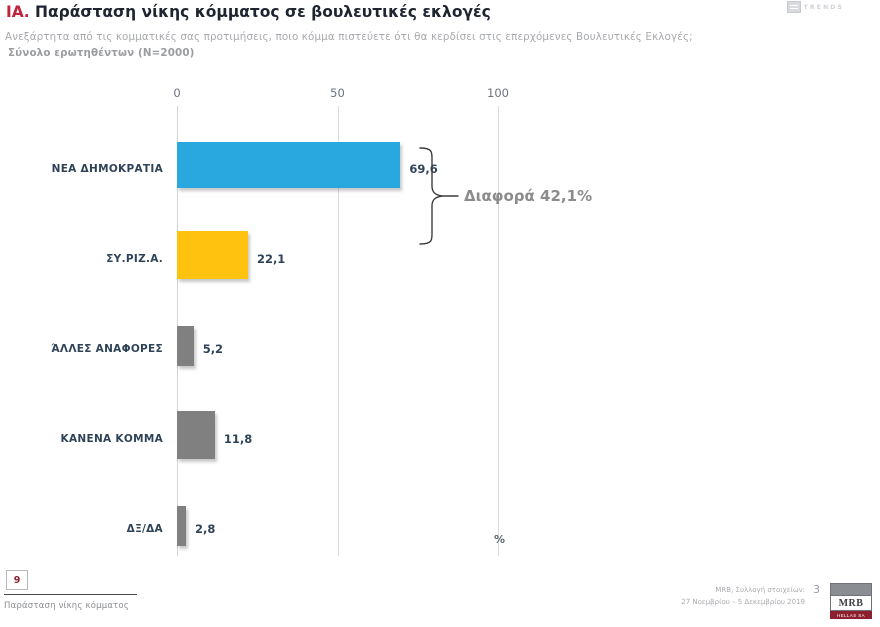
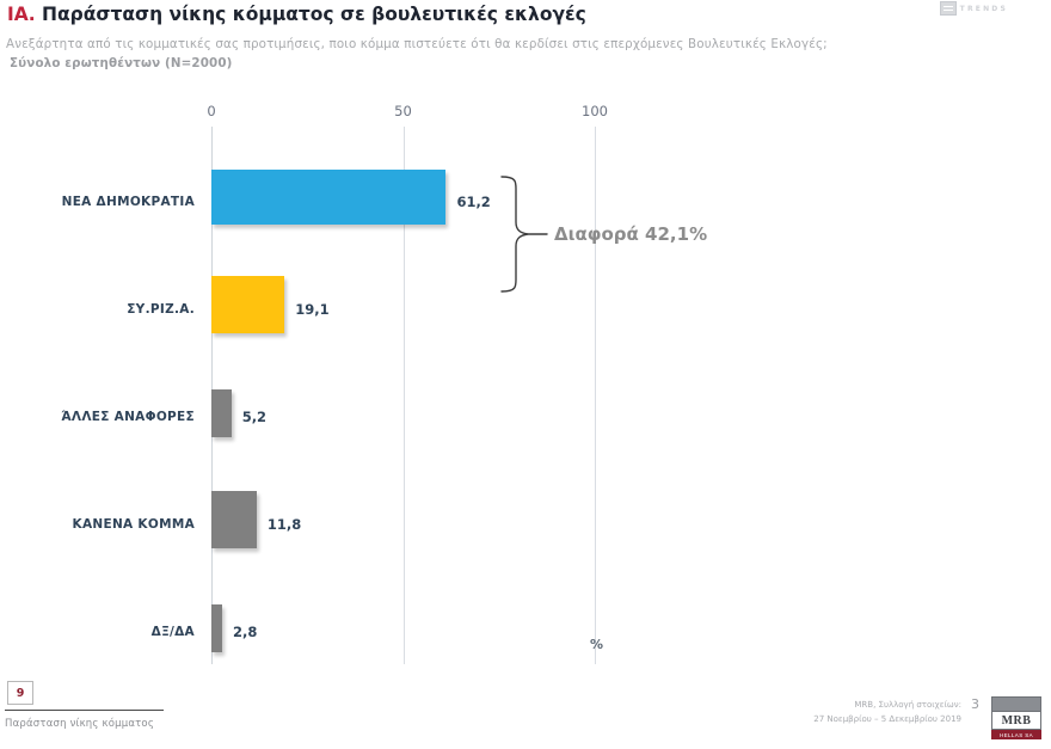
ΝΕΑ ΔΗΜΟΚΡΑΤΙΑ: 69,6 -> 61,2
ΣΥ.ΡΙΖ.Α.: 22,1 -> 19,1
